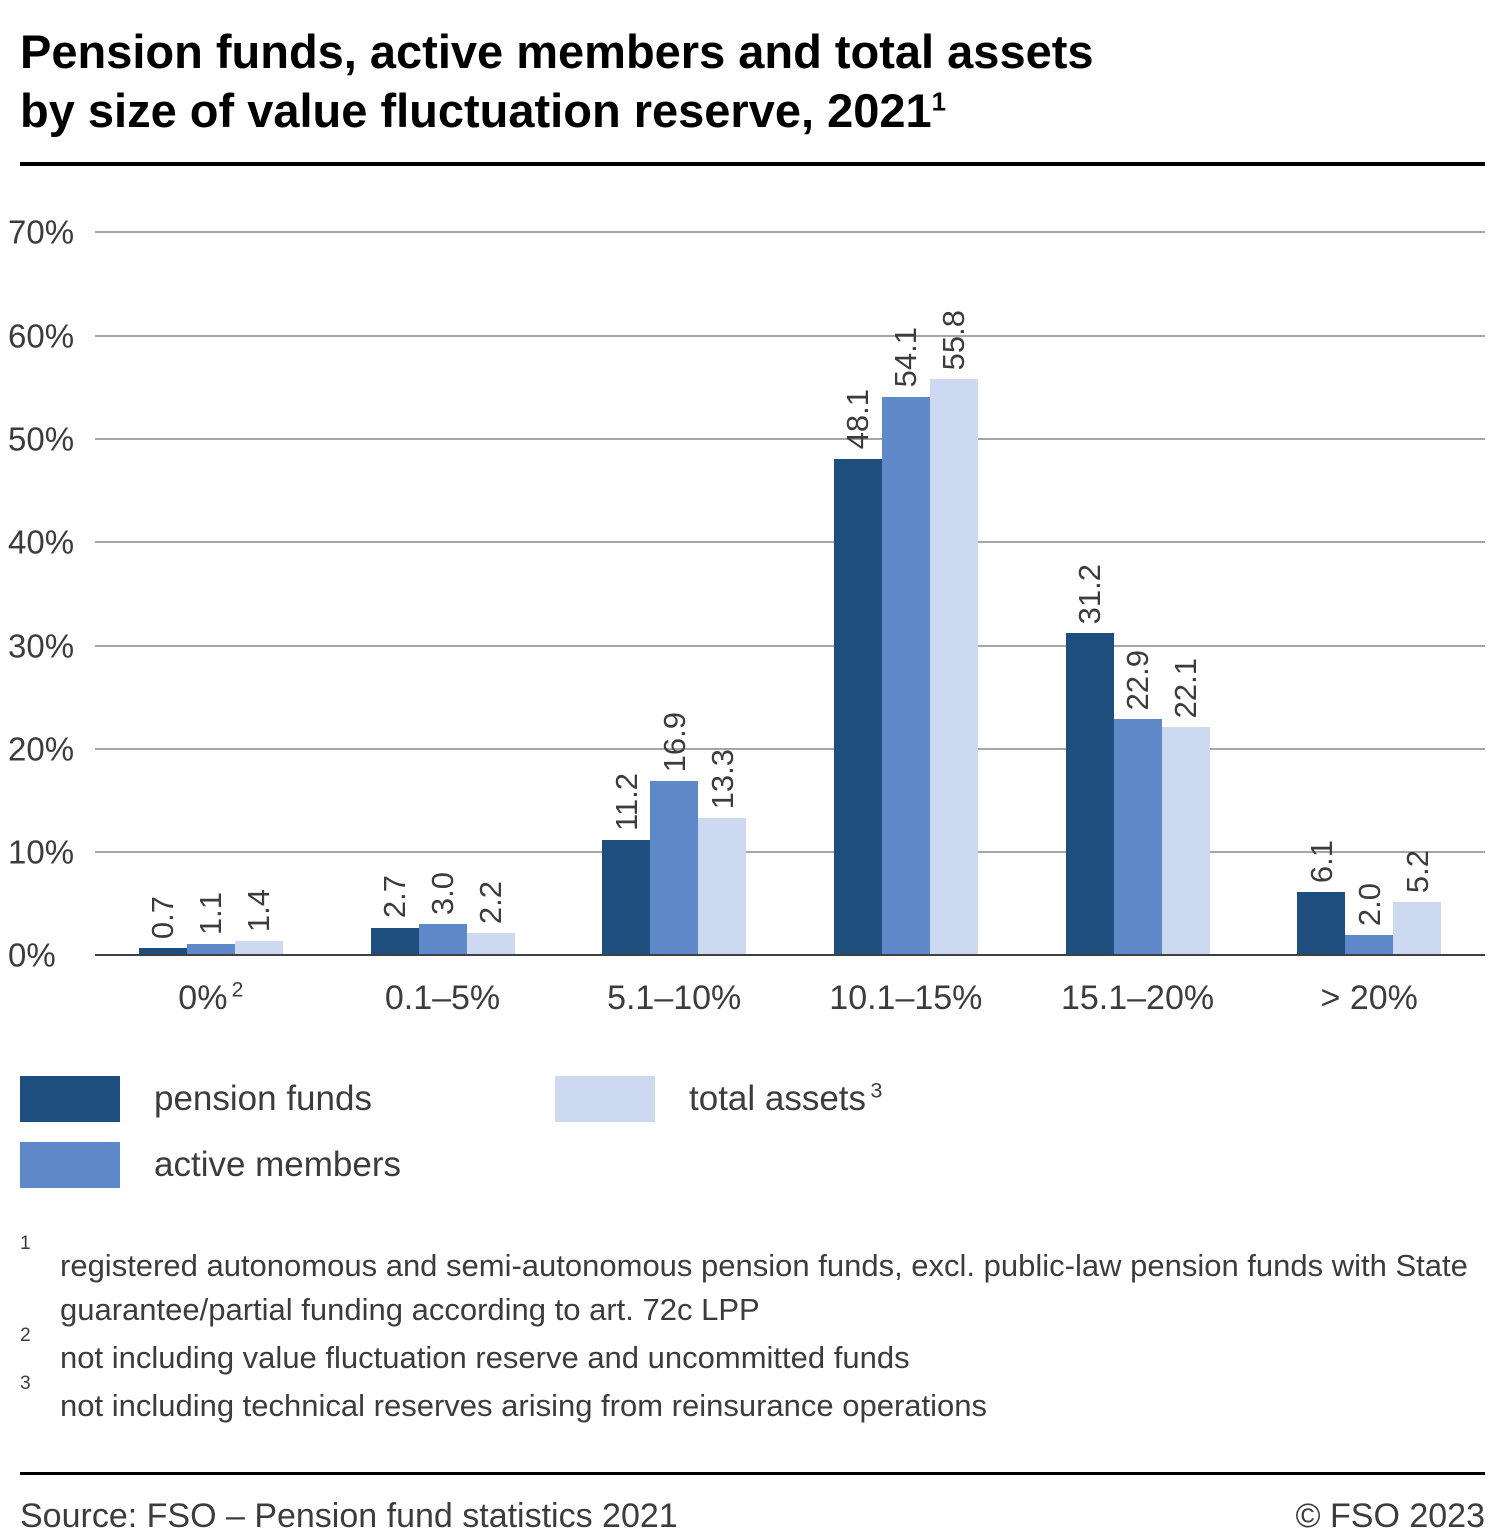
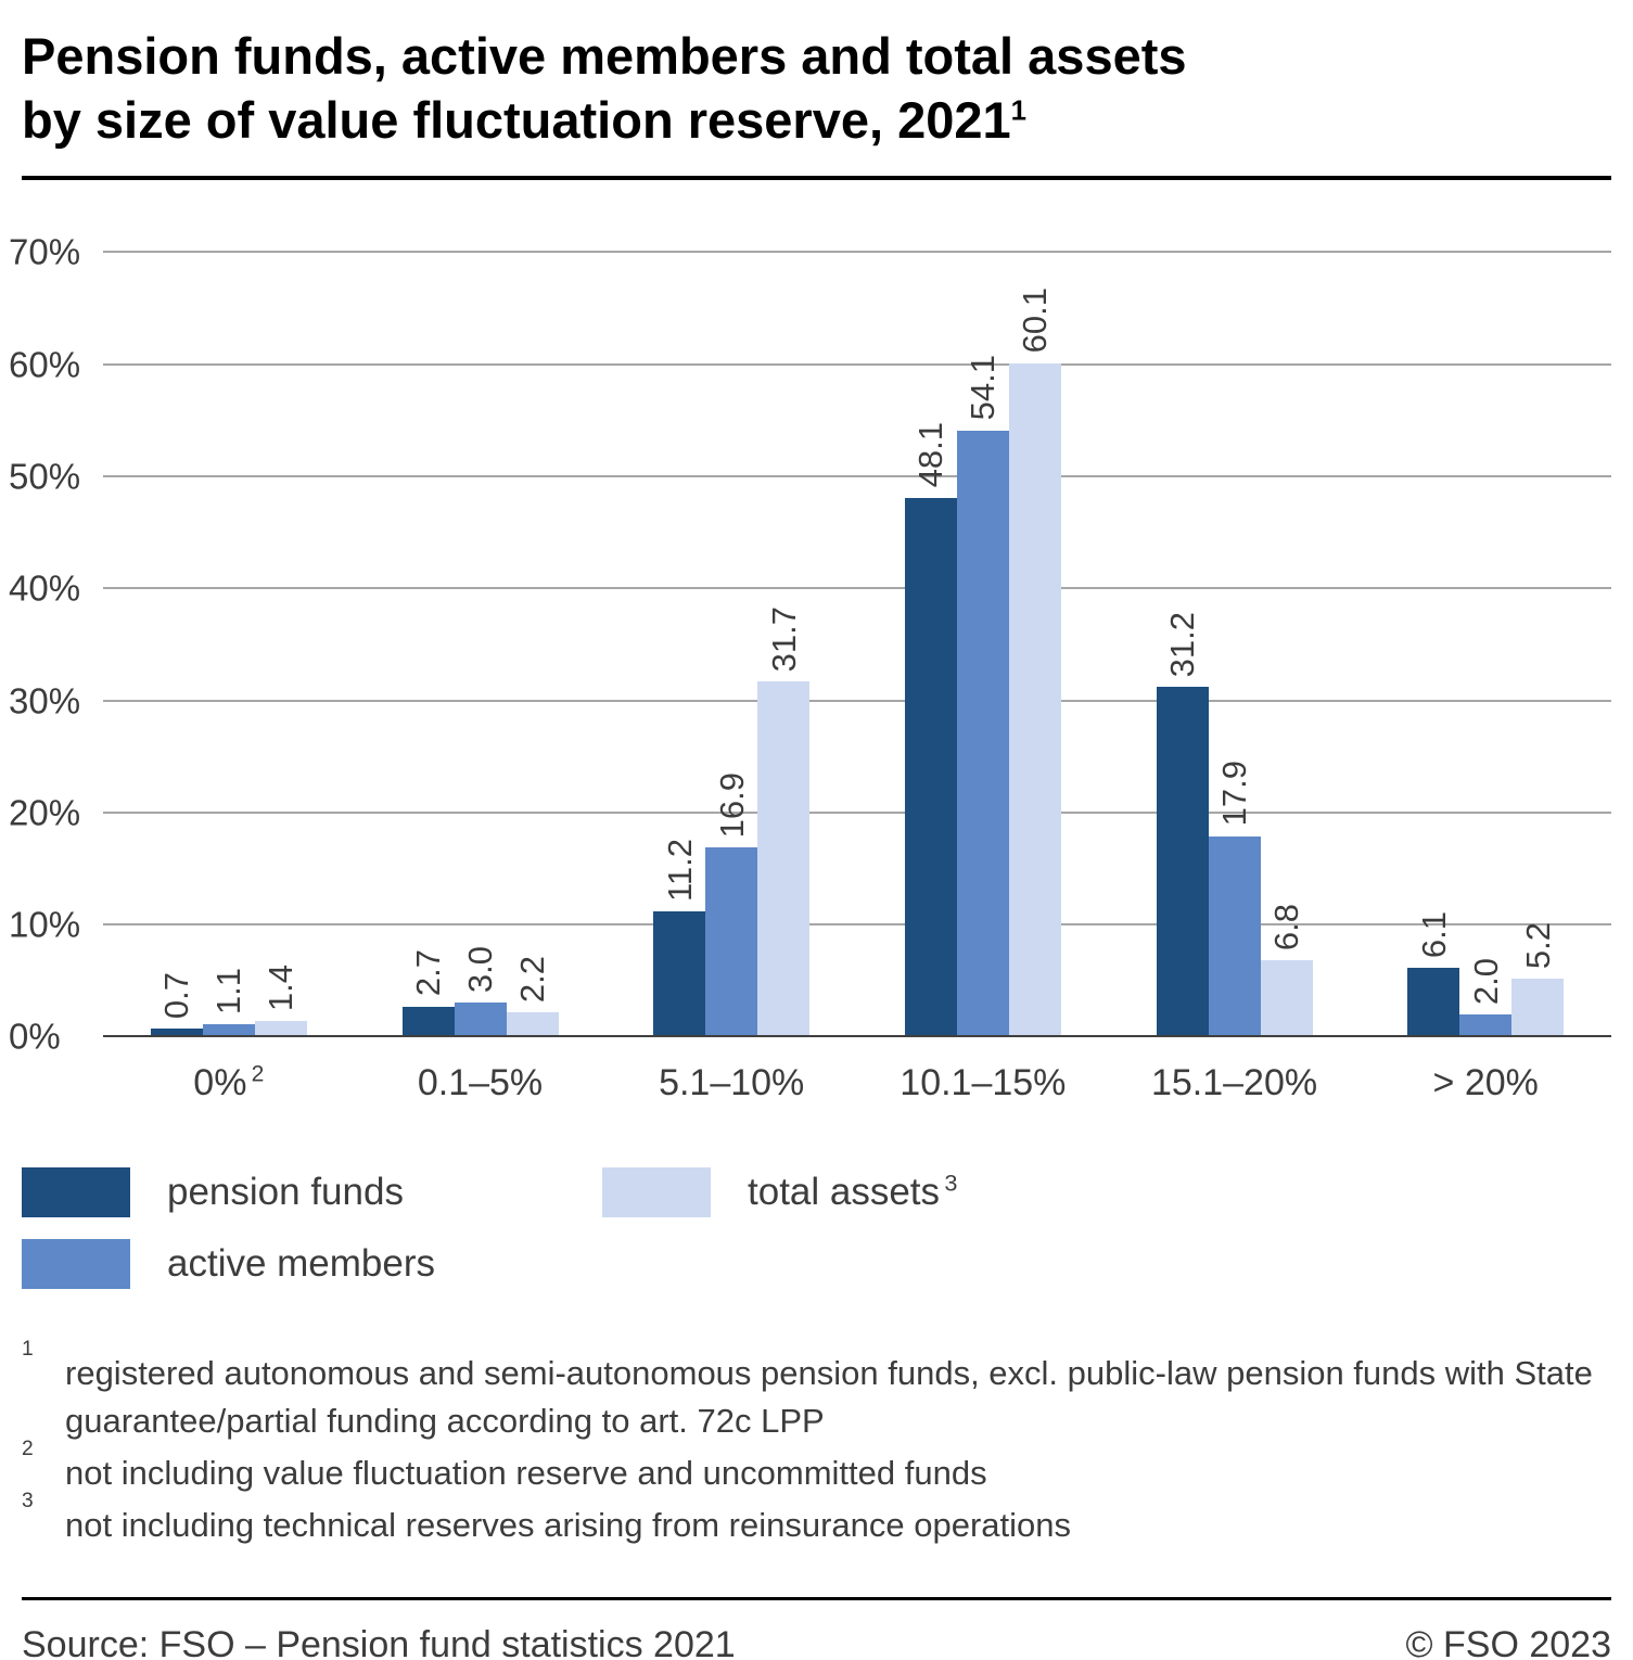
total assets/5.1–10%: 13.3 -> 31.7
total assets/10.1–15%: 55.8 -> 60.1
active members/15.1–20%: 22.9 -> 17.9
total assets/15.1–20%: 22.1 -> 6.8
